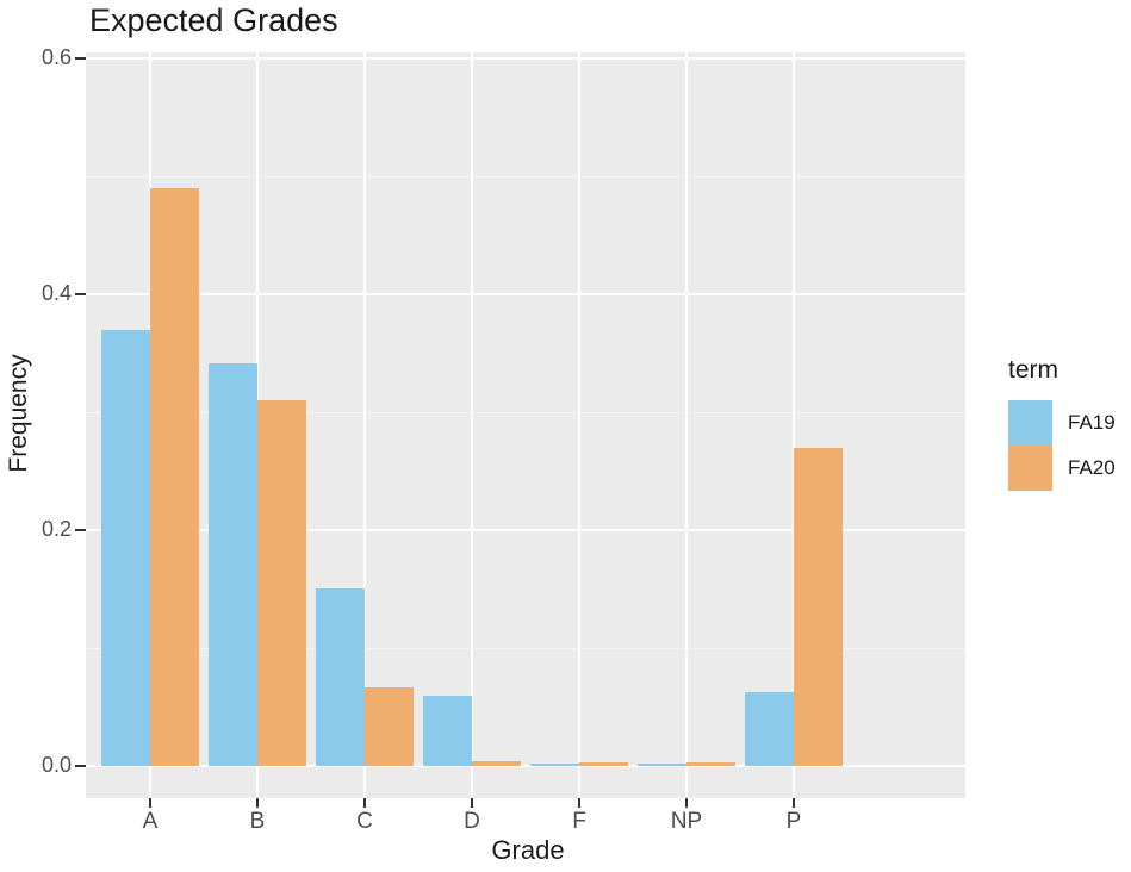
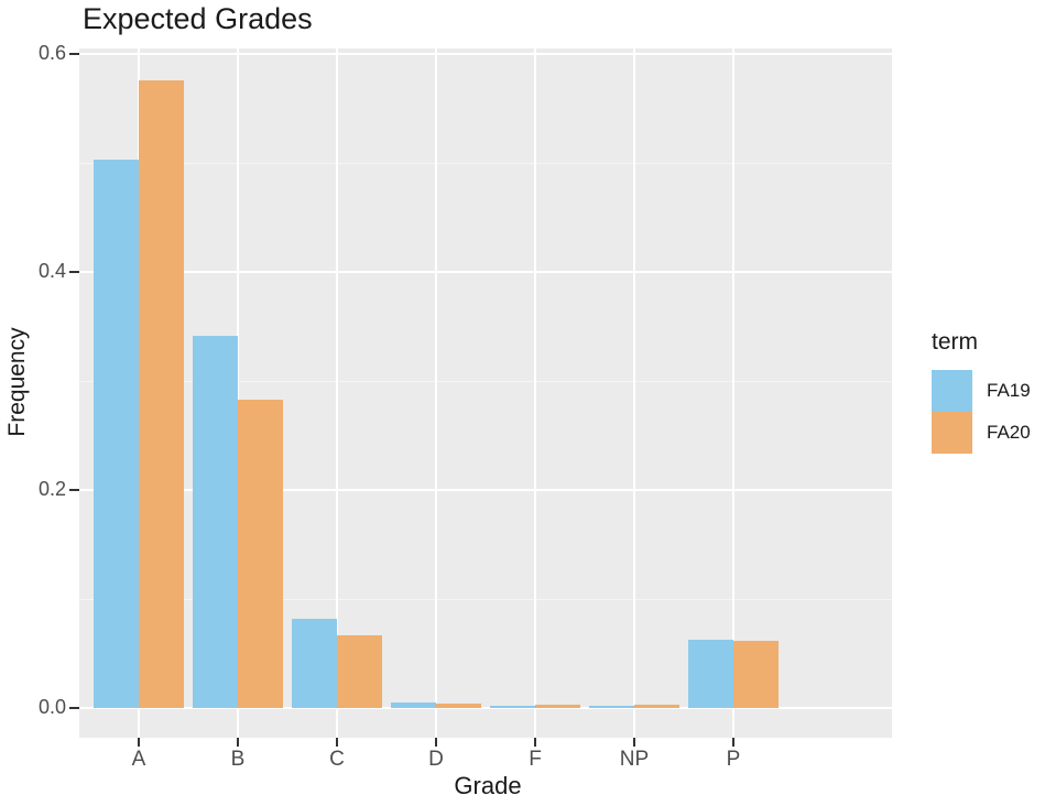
FA19/A: 0.37 -> 0.50
FA20/A: 0.49 -> 0.58
FA20/B: 0.31 -> 0.28
FA19/C: 0.15 -> 0.08
FA19/D: 0.06 -> 0.01
FA20/P: 0.27 -> 0.06
